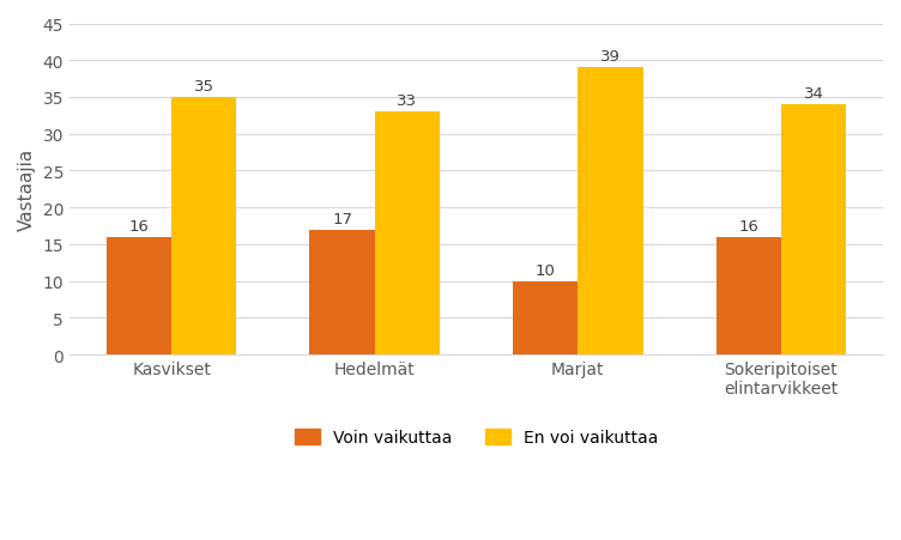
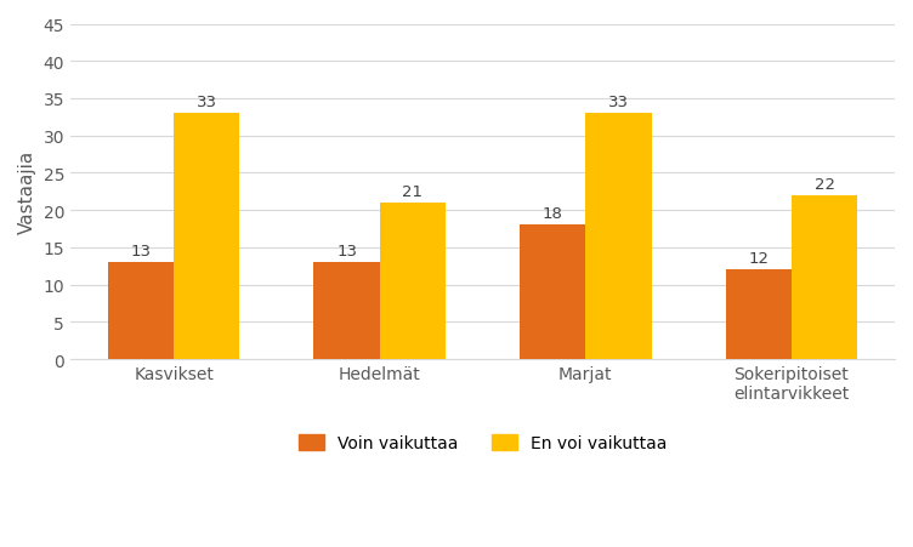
Voin vaikuttaa/Kasvikset: 16 -> 13
En voi vaikuttaa/Kasvikset: 35 -> 33
Voin vaikuttaa/Hedelmät: 17 -> 13
En voi vaikuttaa/Hedelmät: 33 -> 21
Voin vaikuttaa/Marjat: 10 -> 18
En voi vaikuttaa/Marjat: 39 -> 33
Voin vaikuttaa/Sokeripitoiset elintarvikkeet: 16 -> 12
En voi vaikuttaa/Sokeripitoiset elintarvikkeet: 34 -> 22
